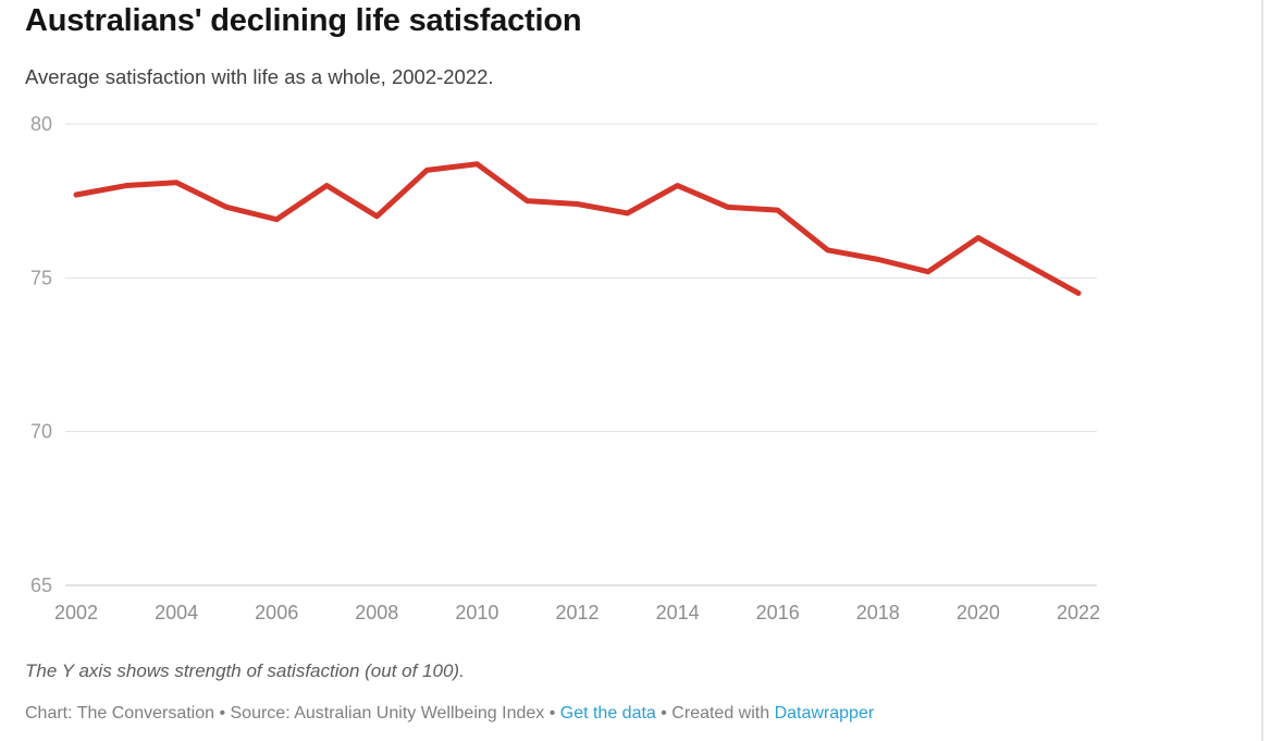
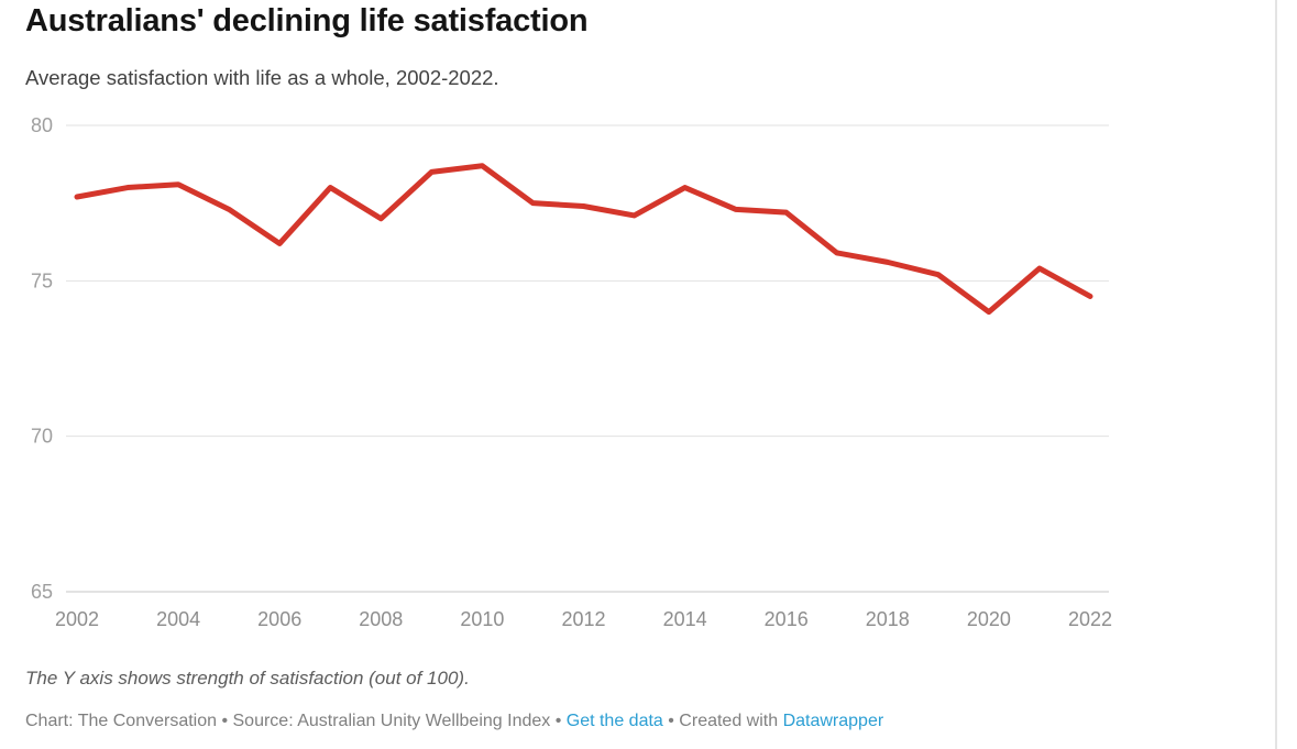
2006: 76.9 -> 76.2
2020: 76.3 -> 74.0
